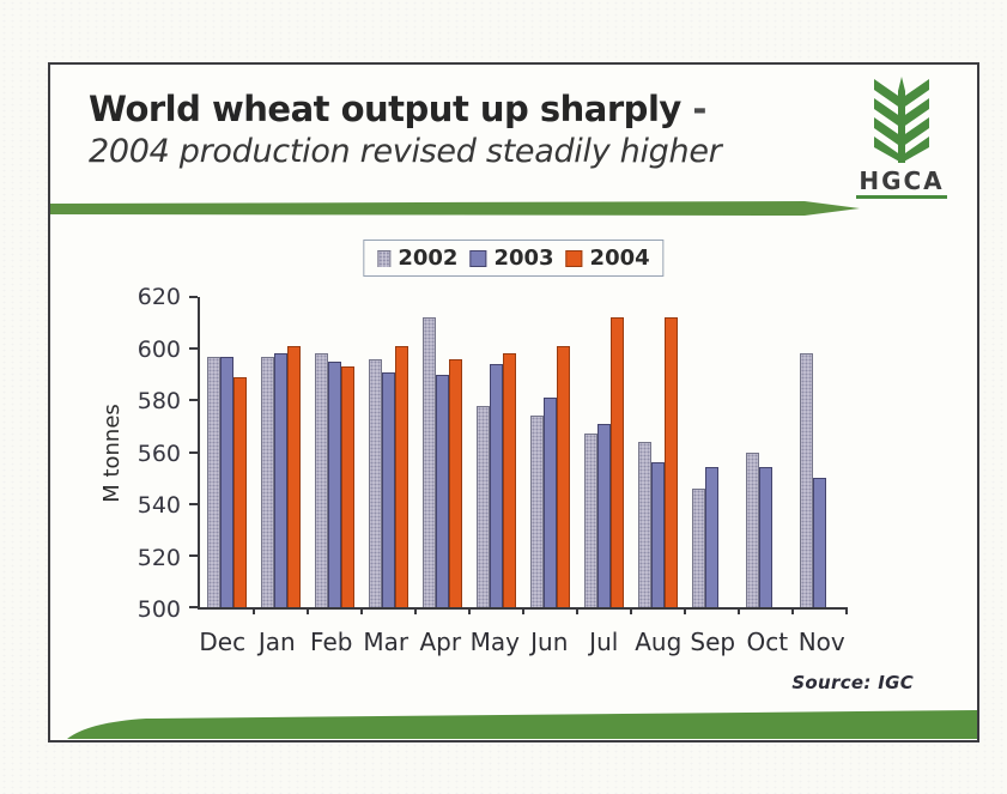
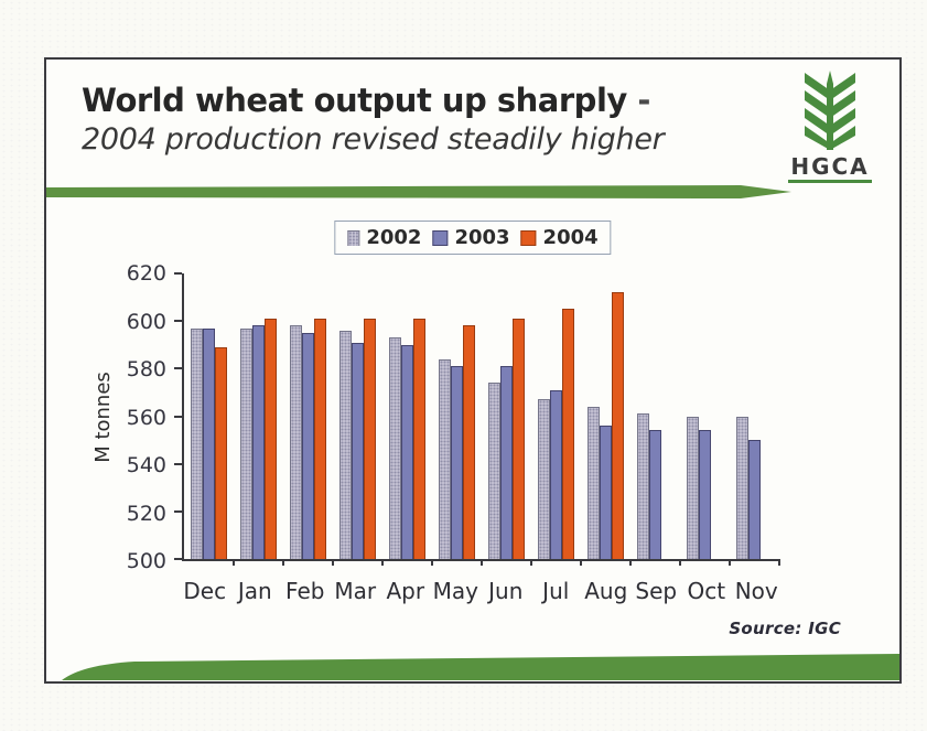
2004/Feb: 593 -> 601
2002/Apr: 612 -> 593
2004/Apr: 596 -> 601
2002/May: 578 -> 584
2003/May: 594 -> 581
2004/Jul: 612 -> 605
2002/Sep: 546 -> 561
2002/Nov: 598 -> 560
